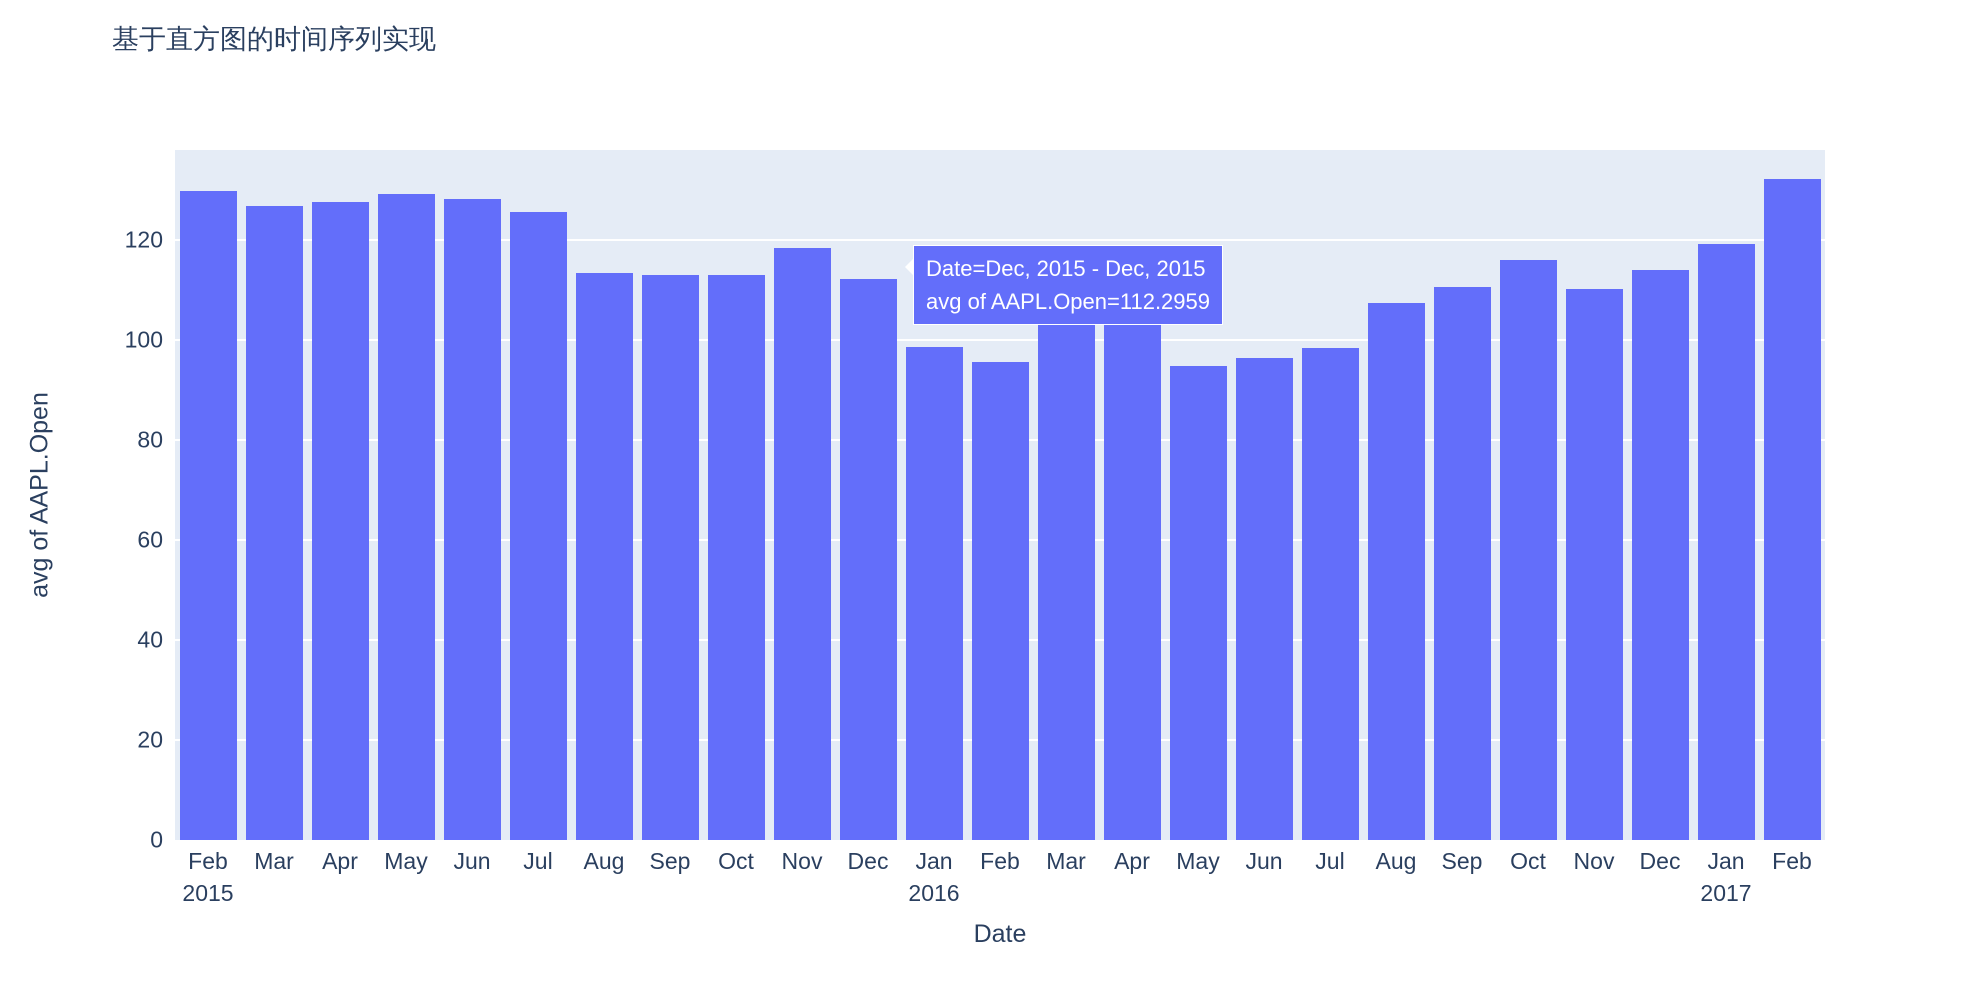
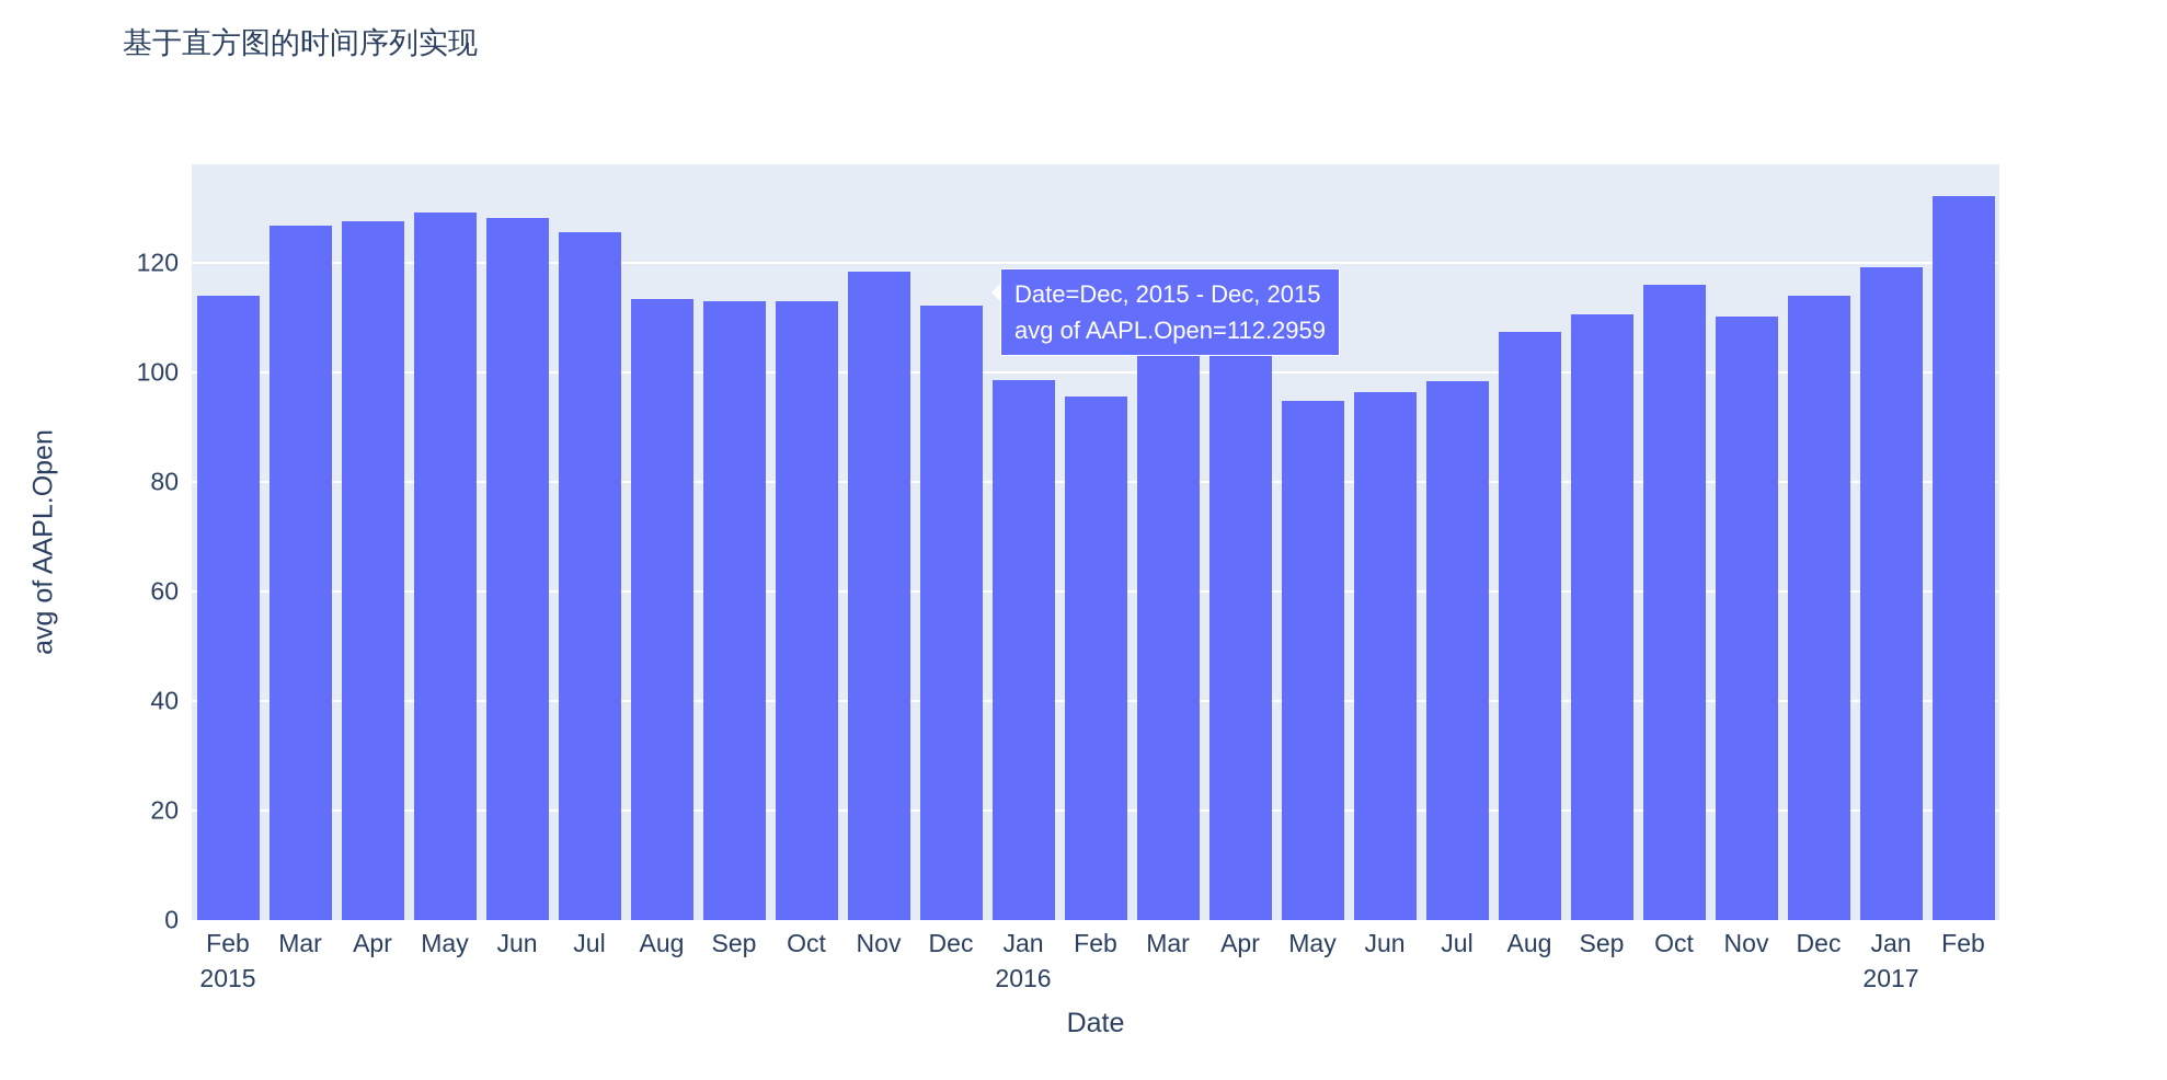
Feb 2015: 130 -> 114
